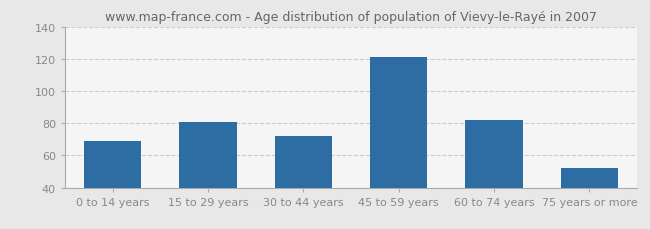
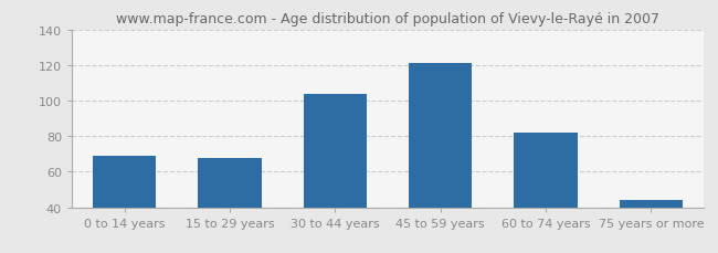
15 to 29 years: 81 -> 68
30 to 44 years: 72 -> 104
75 years or more: 52 -> 44
